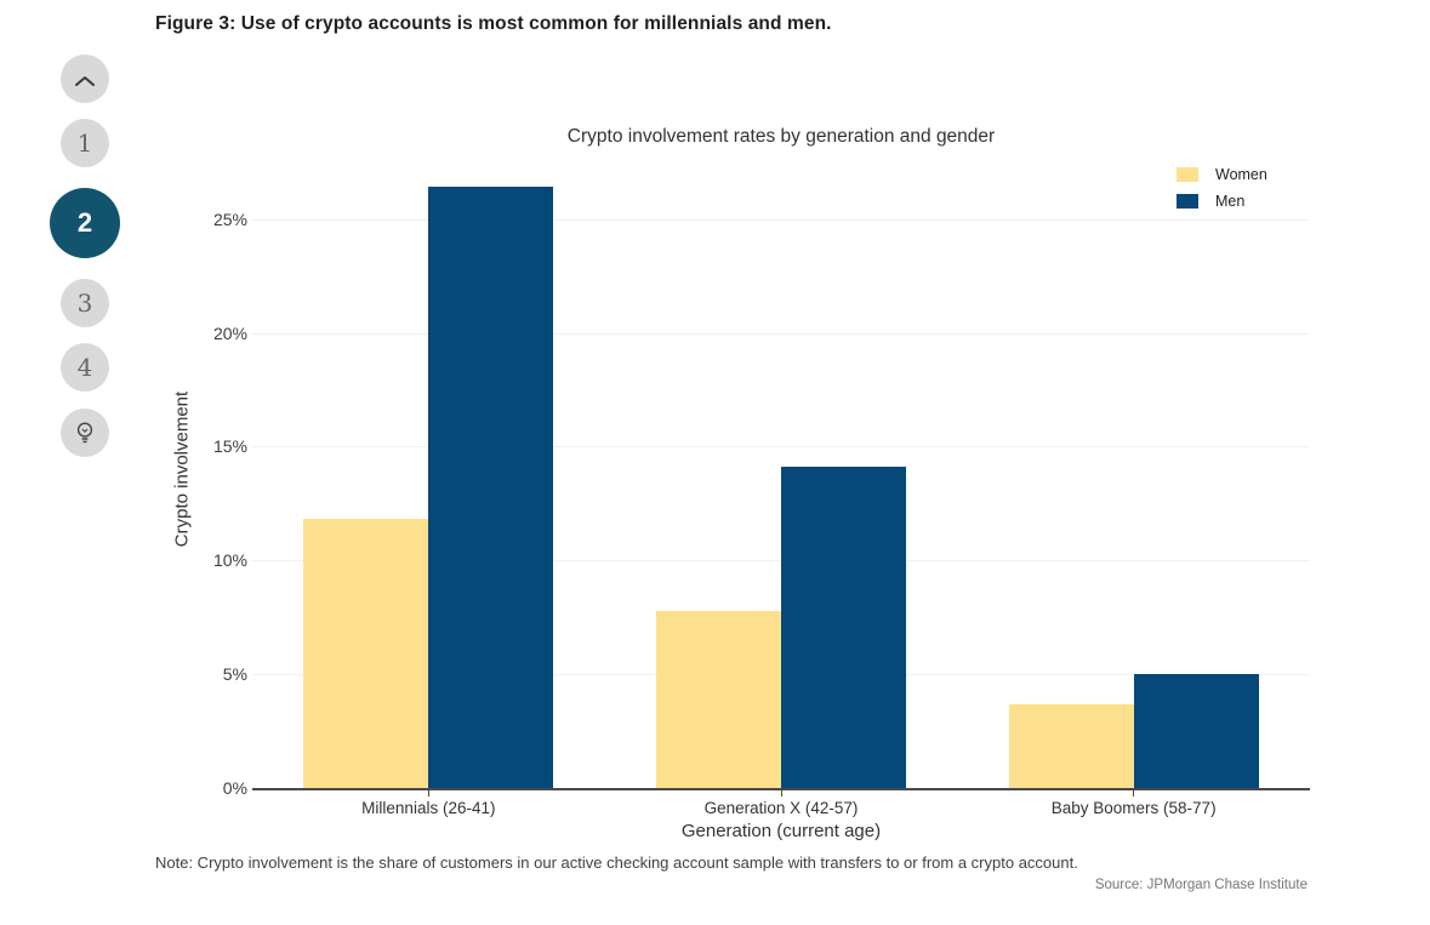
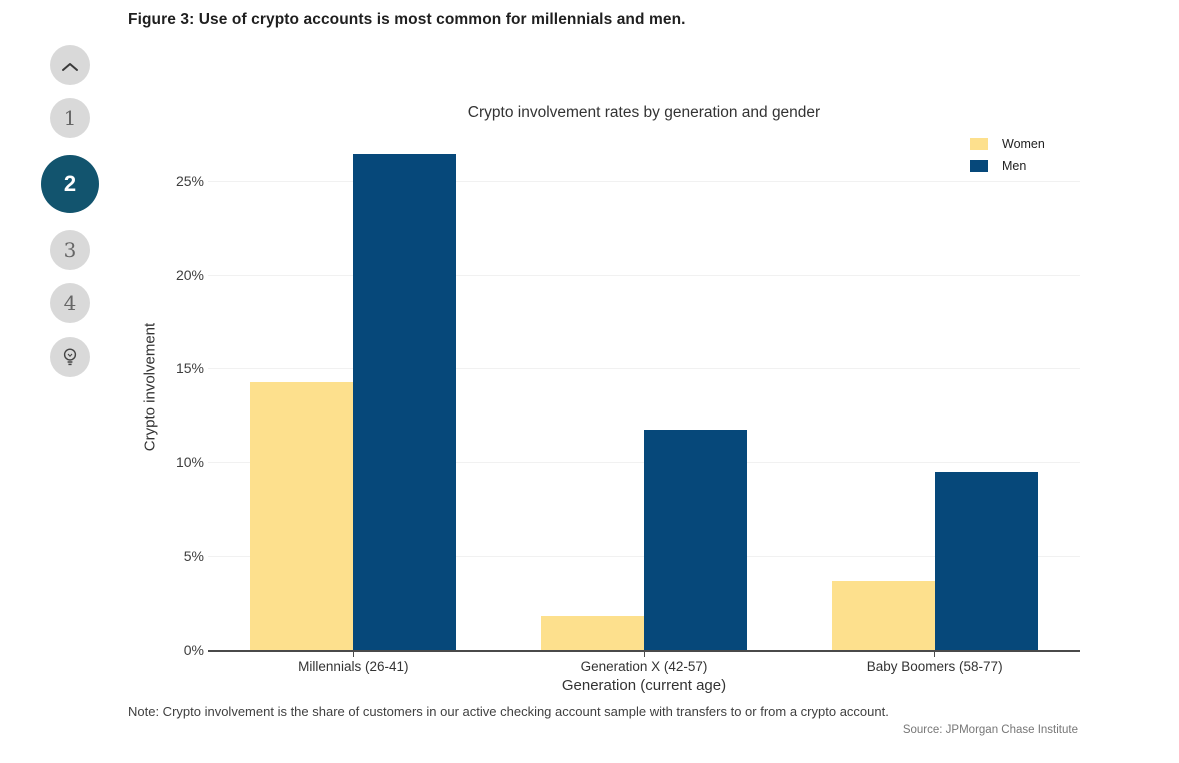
Women/Millennials (26-41): 11.8% -> 14.3%
Women/Generation X (42-57): 7.8% -> 1.8%
Men/Generation X (42-57): 14.1% -> 11.7%
Men/Baby Boomers (58-77): 5.0% -> 9.5%
